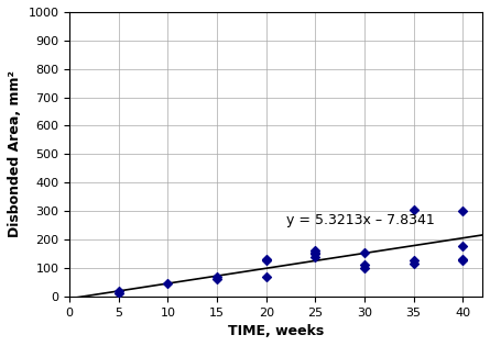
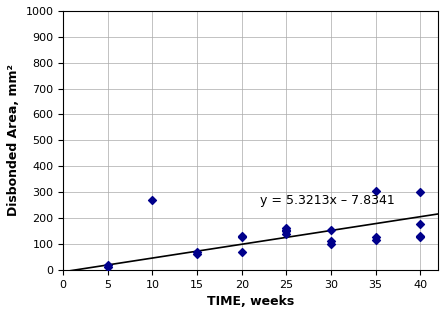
10: 45 -> 270
